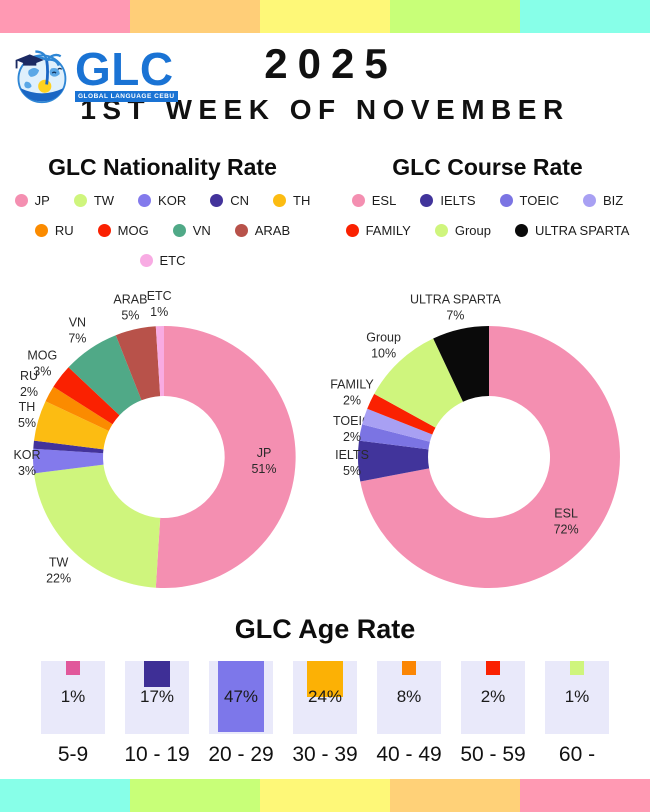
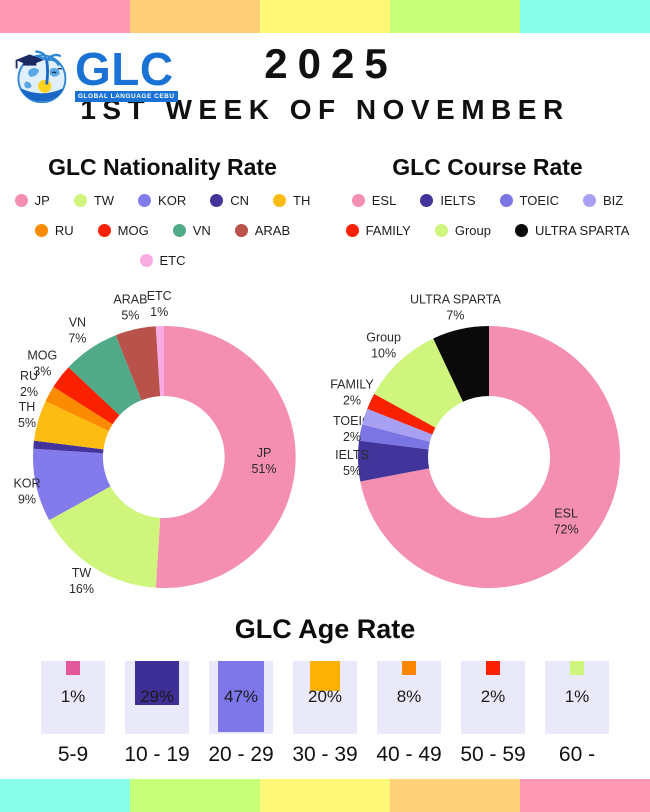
GLC Nationality Rate/TW: 22% -> 16%
GLC Nationality Rate/KOR: 3% -> 9%
GLC Age Rate/10 - 19: 17% -> 29%
GLC Age Rate/30 - 39: 24% -> 20%
